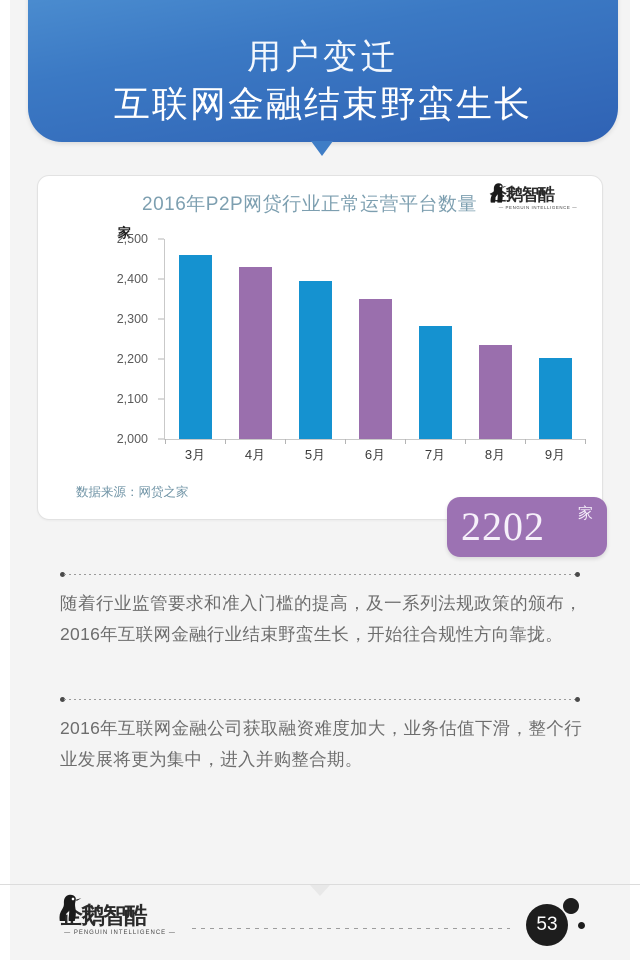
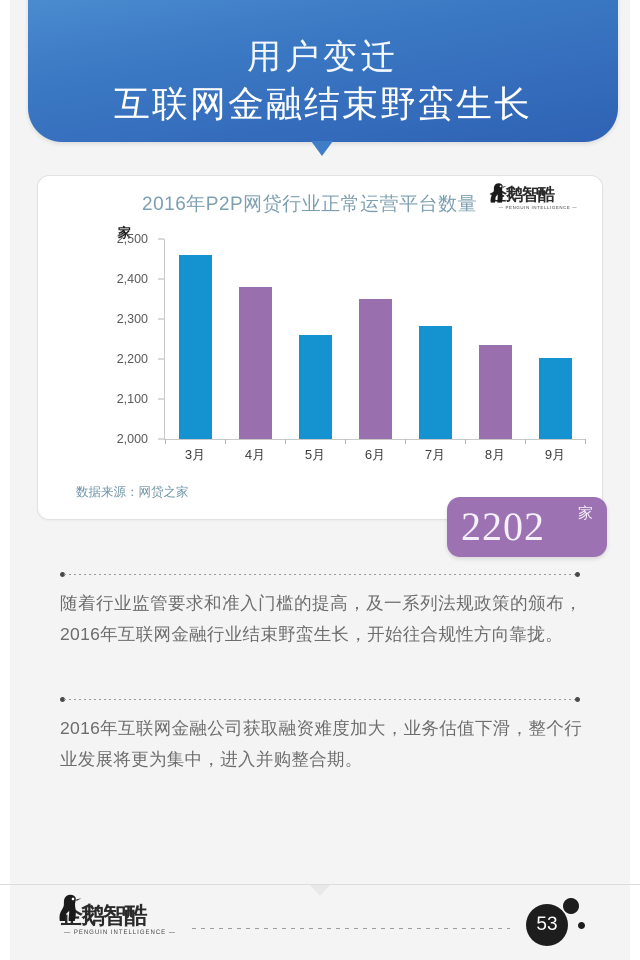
4月: 2430 -> 2380
5月: 2400 -> 2260
